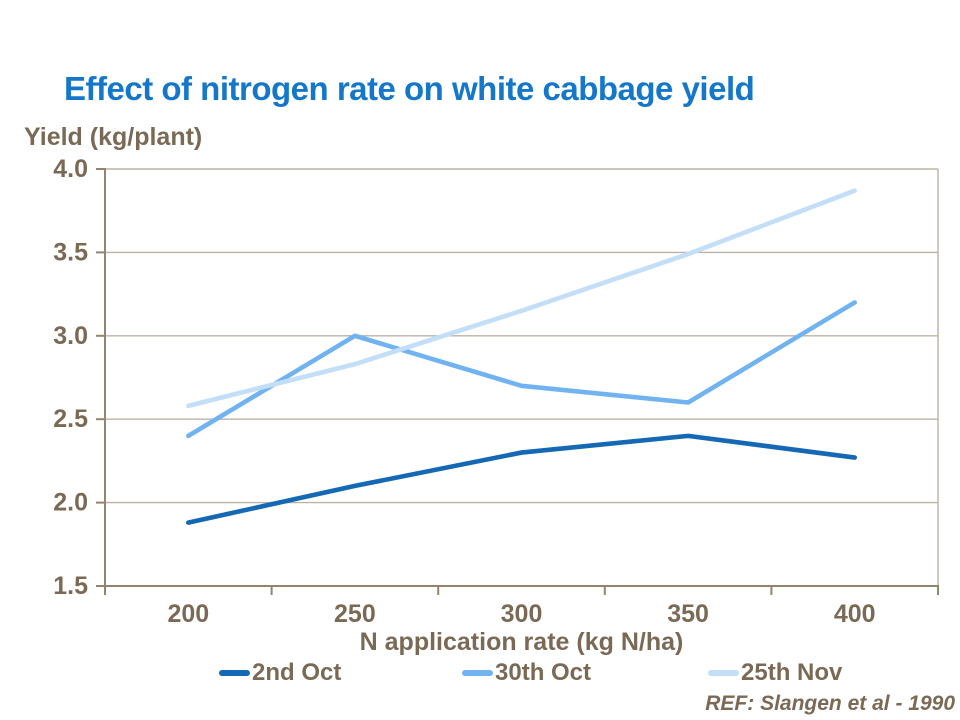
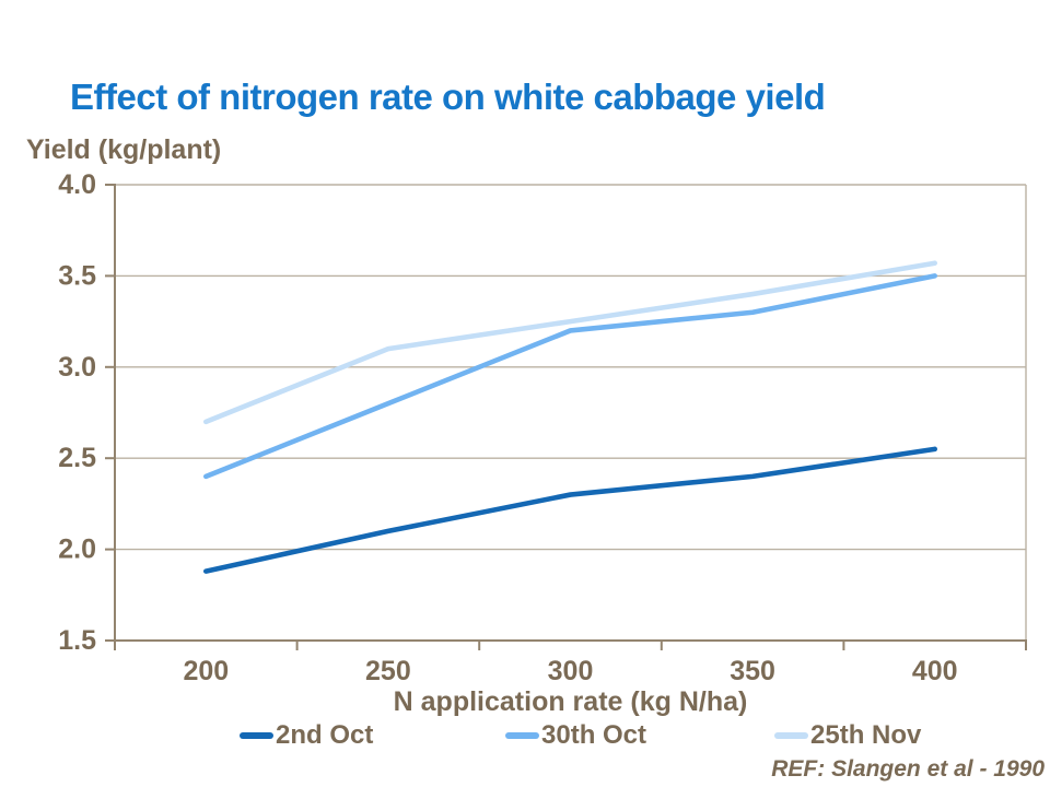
25th Nov/200: 2.58 -> 2.70
30th Oct/250: 3.0 -> 2.8
25th Nov/250: 2.83 -> 3.10
30th Oct/300: 2.7 -> 3.2
25th Nov/300: 3.15 -> 3.25
30th Oct/350: 2.6 -> 3.3
25th Nov/350: 3.49 -> 3.40
2nd Oct/400: 2.27 -> 2.55
30th Oct/400: 3.2 -> 3.5
25th Nov/400: 3.87 -> 3.57
